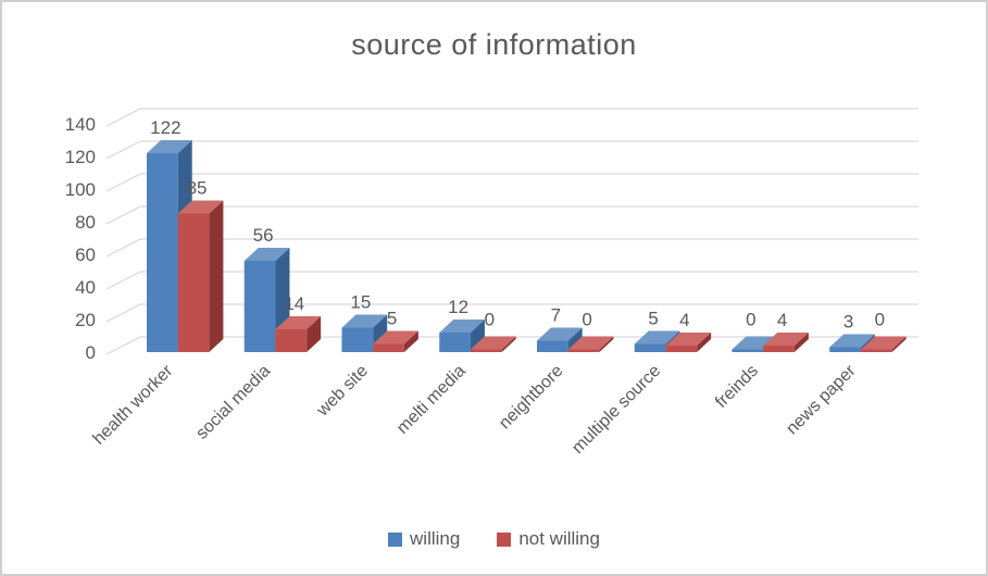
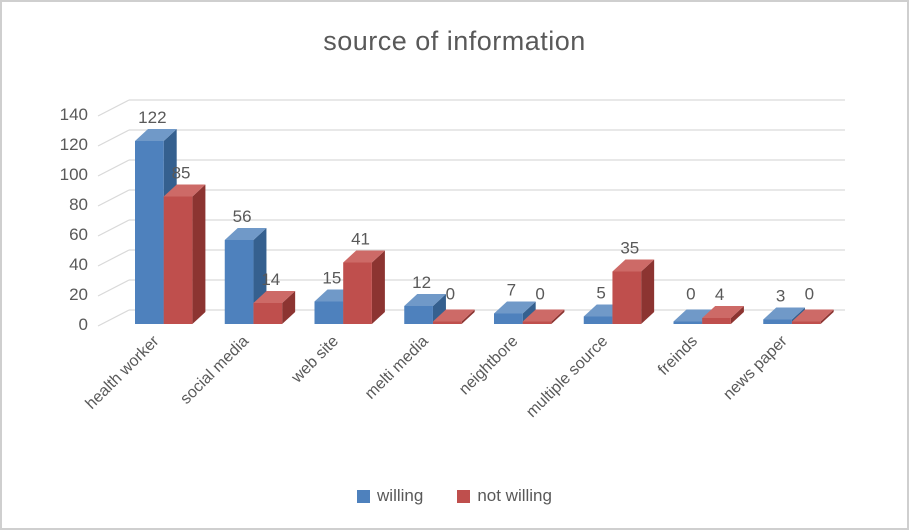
not willing/web site: 5 -> 41
not willing/multiple source: 4 -> 35
